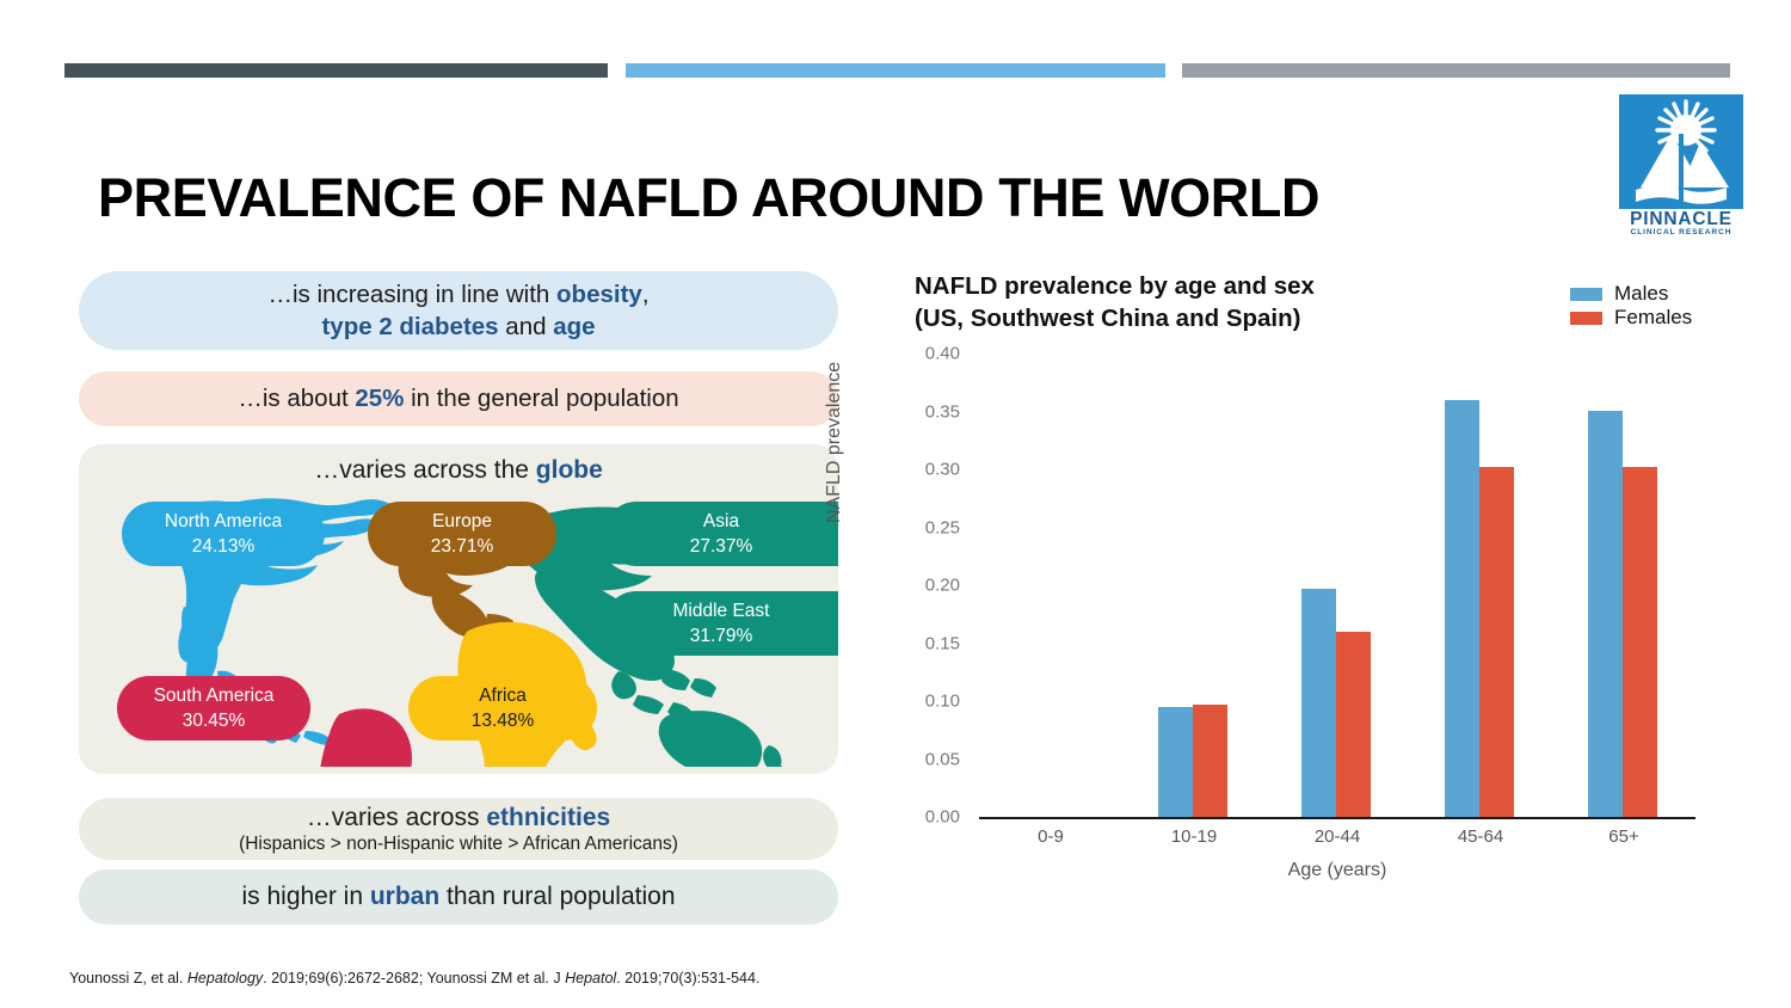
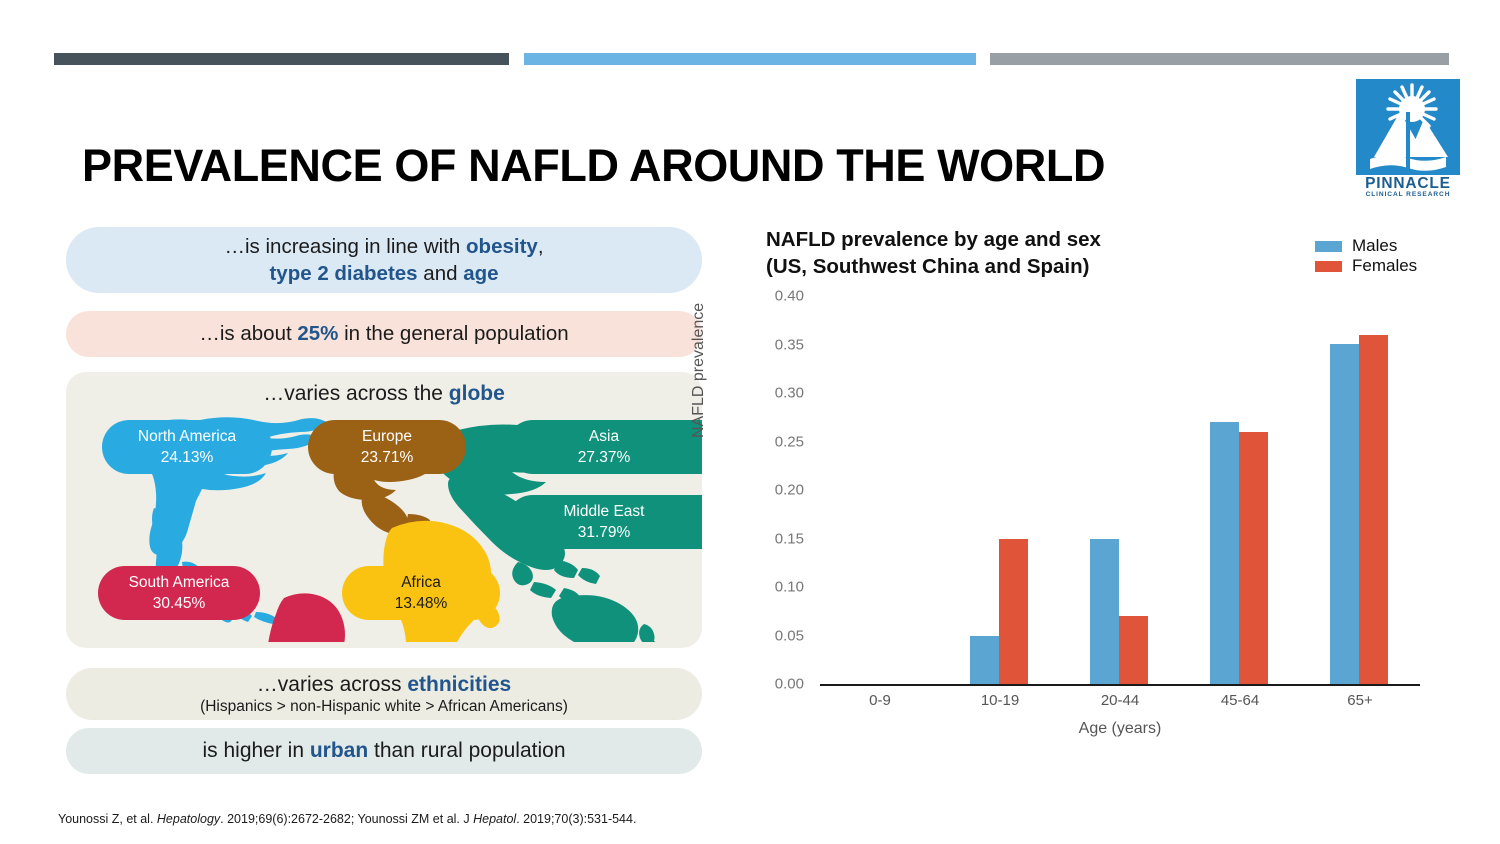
Males/10-19: 0.10 -> 0.05
Females/10-19: 0.10 -> 0.15
Males/20-44: 0.20 -> 0.15
Females/20-44: 0.16 -> 0.07
Males/45-64: 0.36 -> 0.27
Females/45-64: 0.30 -> 0.26
Females/65+: 0.30 -> 0.36
